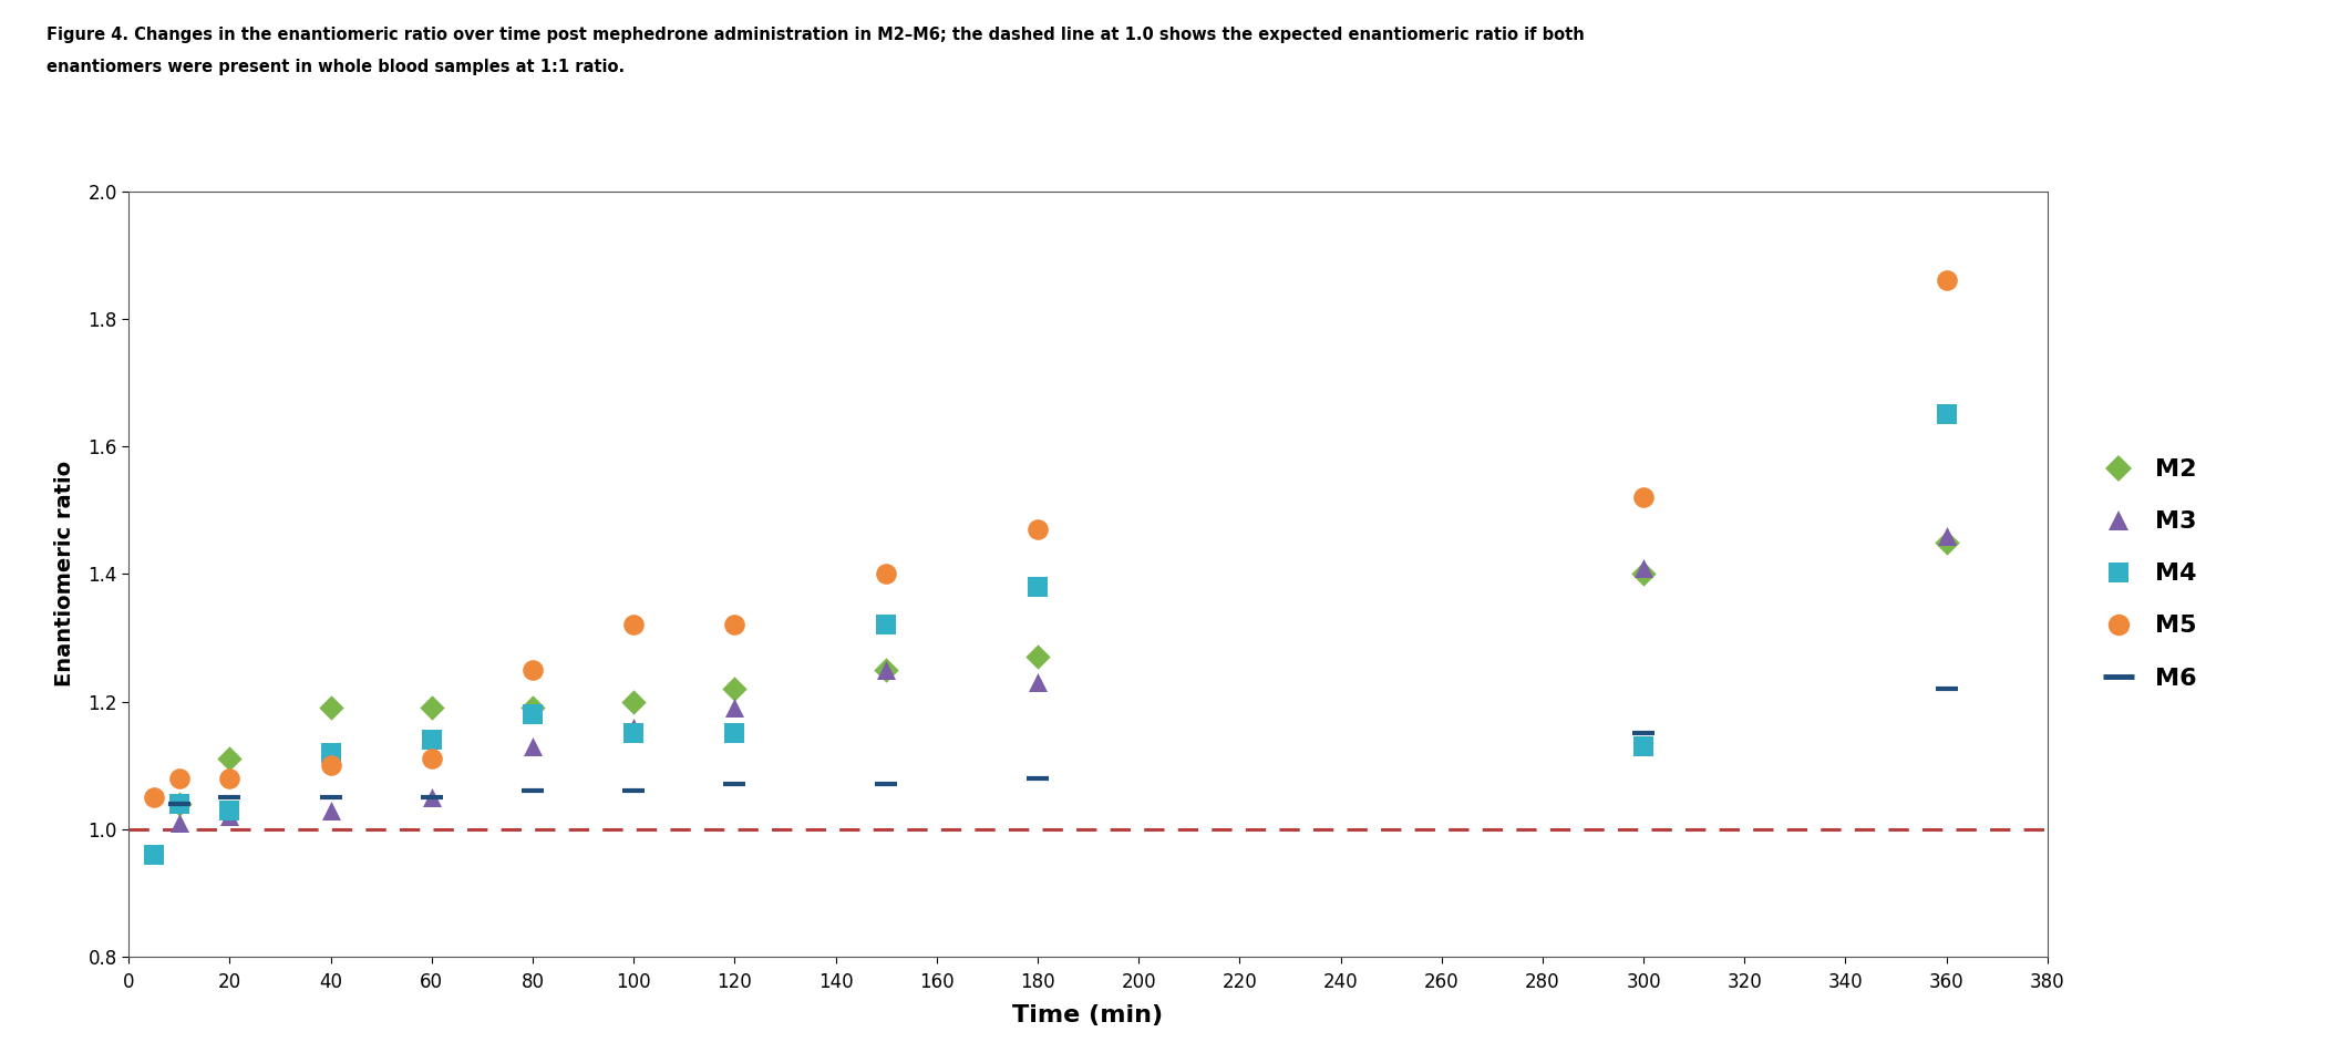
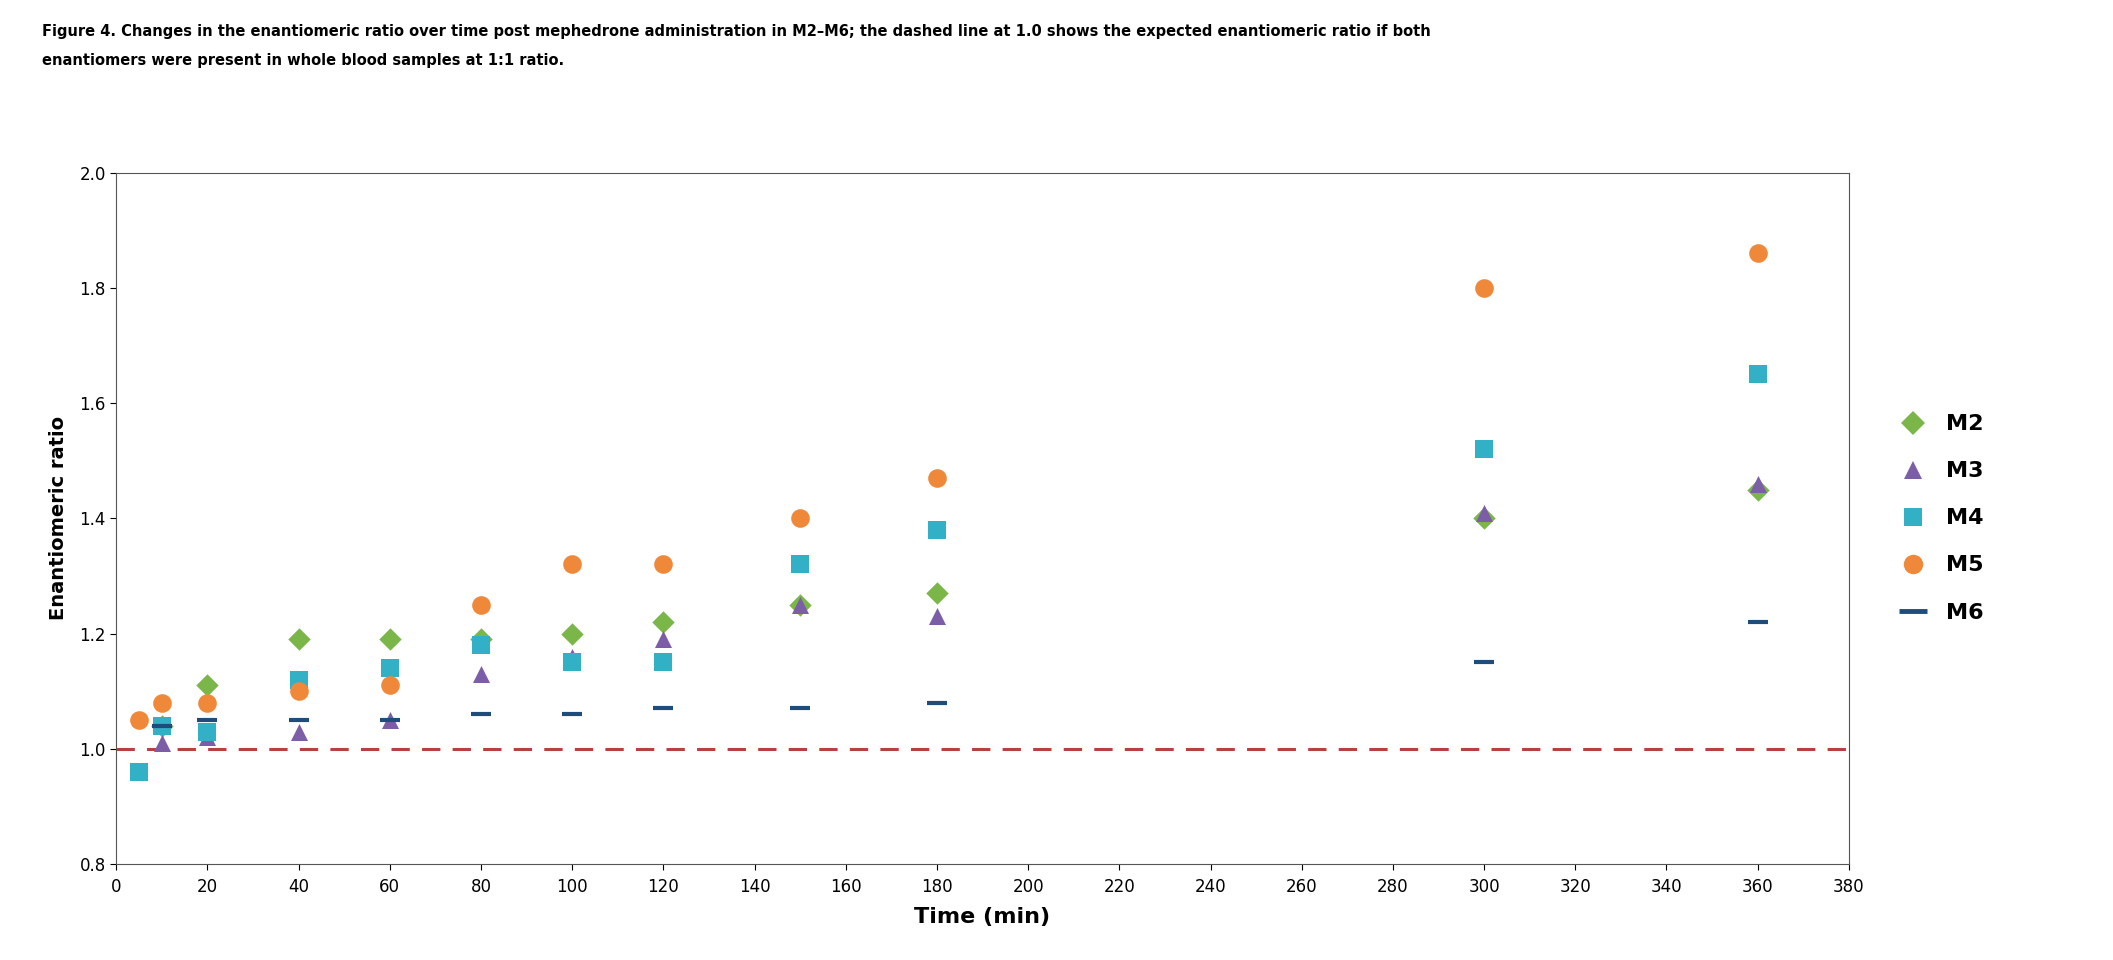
M4/300: 1.13 -> 1.52
M5/300: 1.52 -> 1.80
